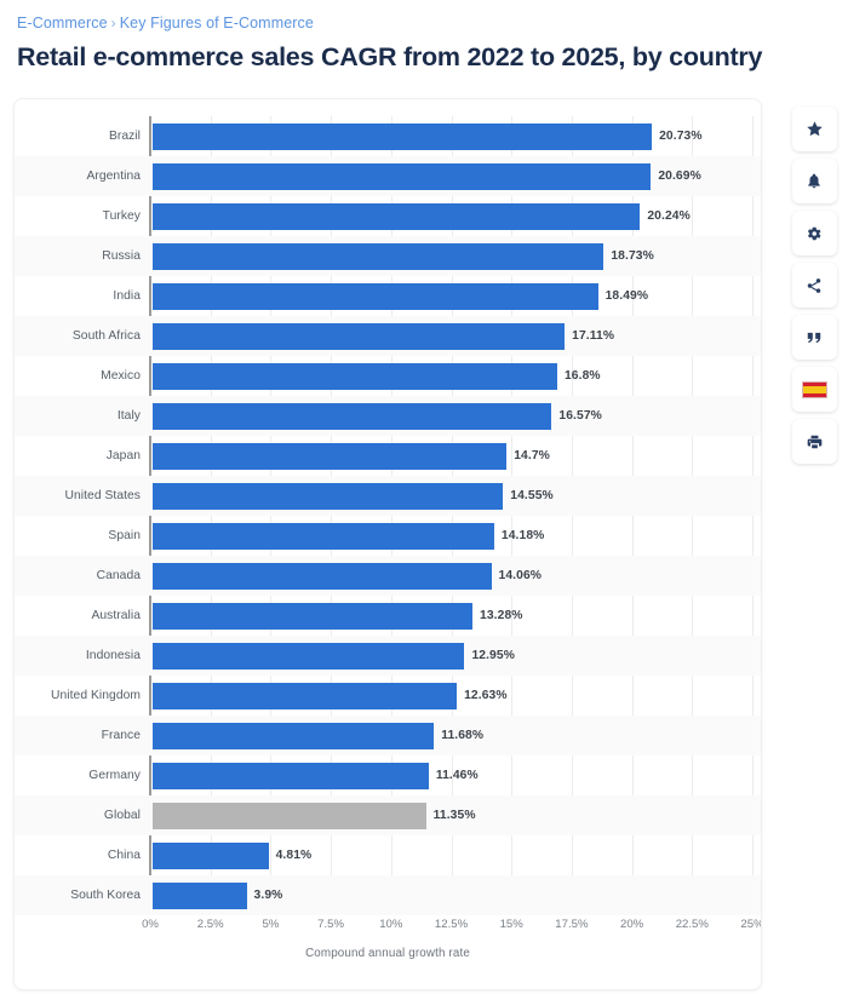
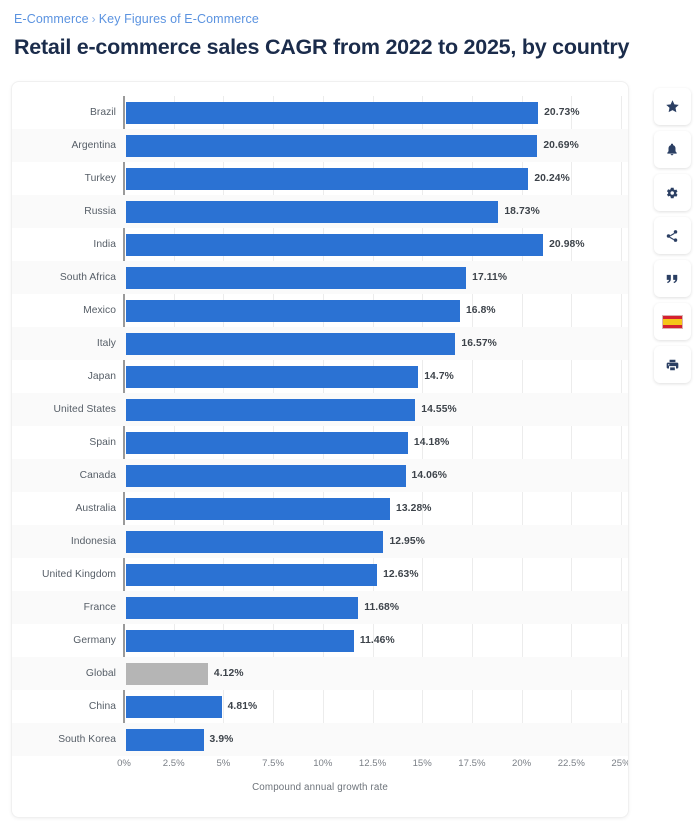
India: 18.49% -> 20.98%
Global: 11.35% -> 4.12%
